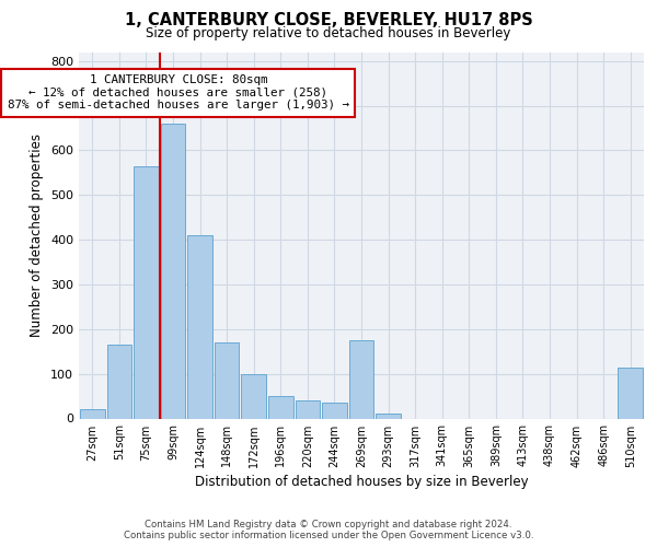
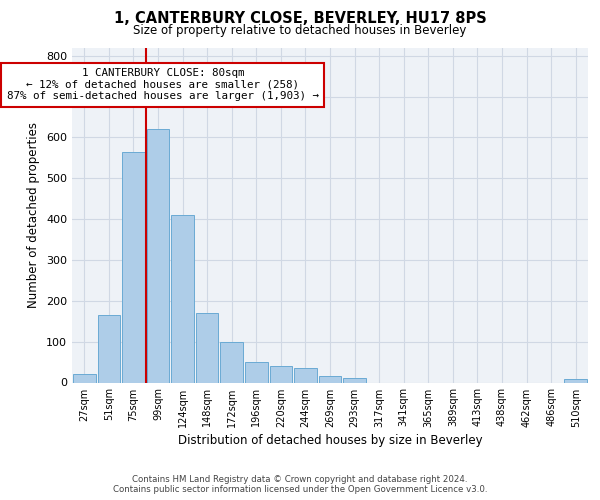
99sqm: 660 -> 620
269sqm: 175 -> 15
510sqm: 115 -> 8
